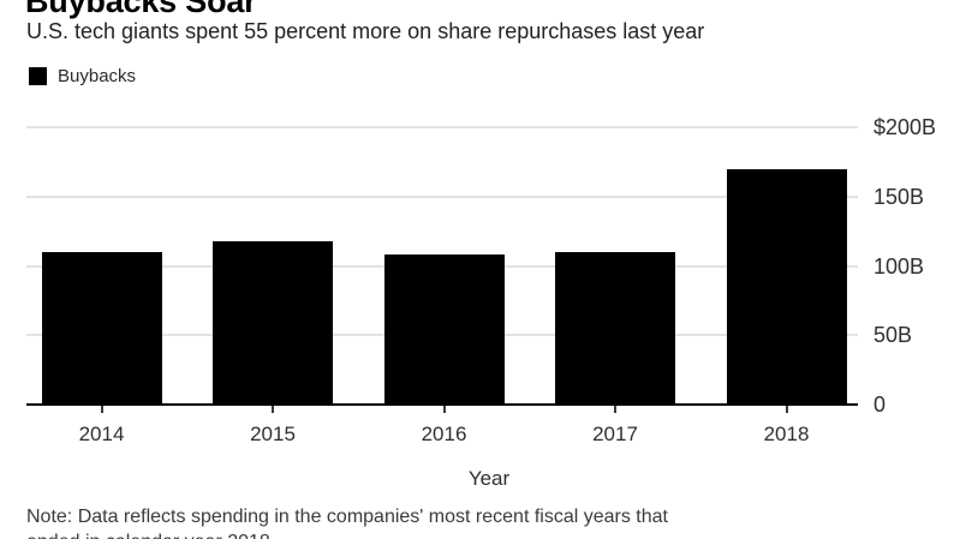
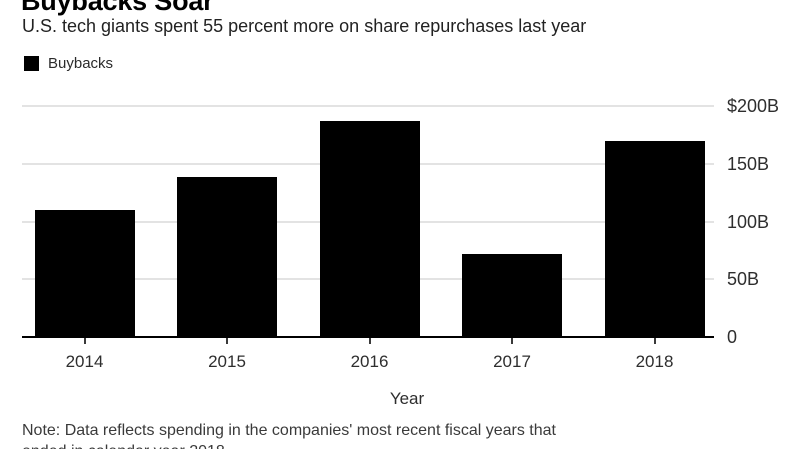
2015: $117B -> $138B
2016: $107B -> $186B
2017: $109B -> $71B
